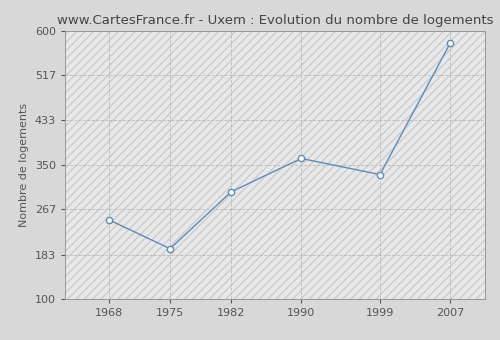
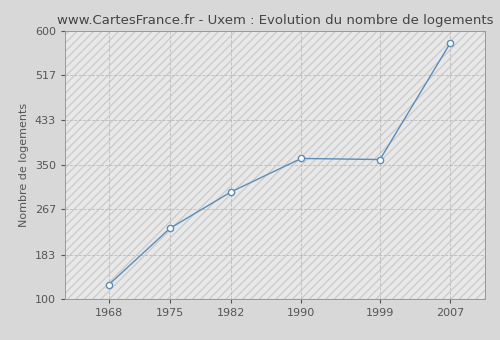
1968: 248 -> 127
1975: 194 -> 232
1999: 332 -> 360
